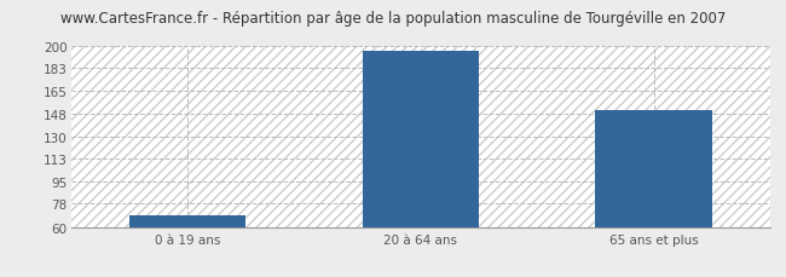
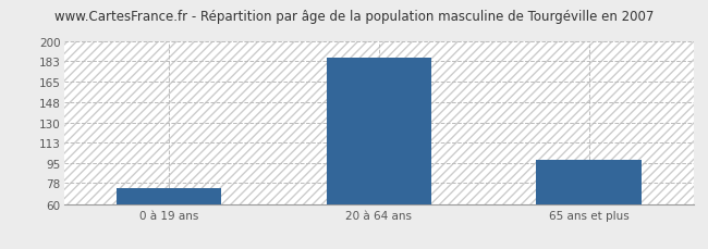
0 à 19 ans: 69 -> 74
20 à 64 ans: 196 -> 186
65 ans et plus: 150 -> 98
